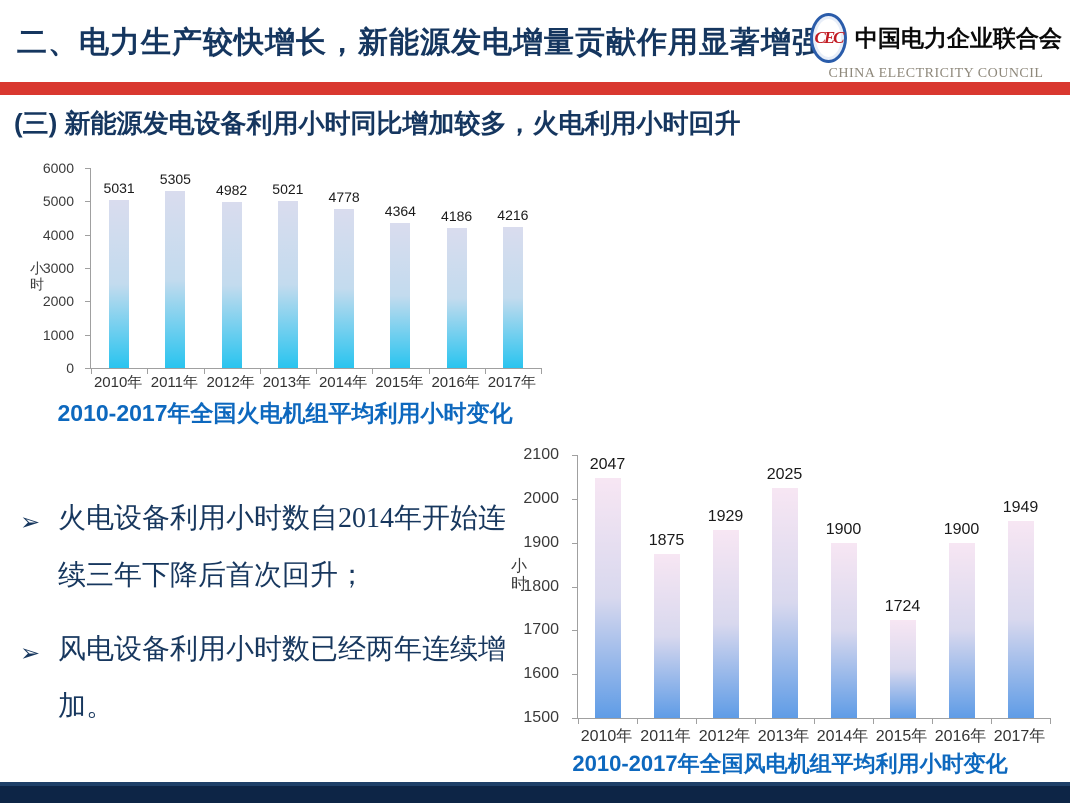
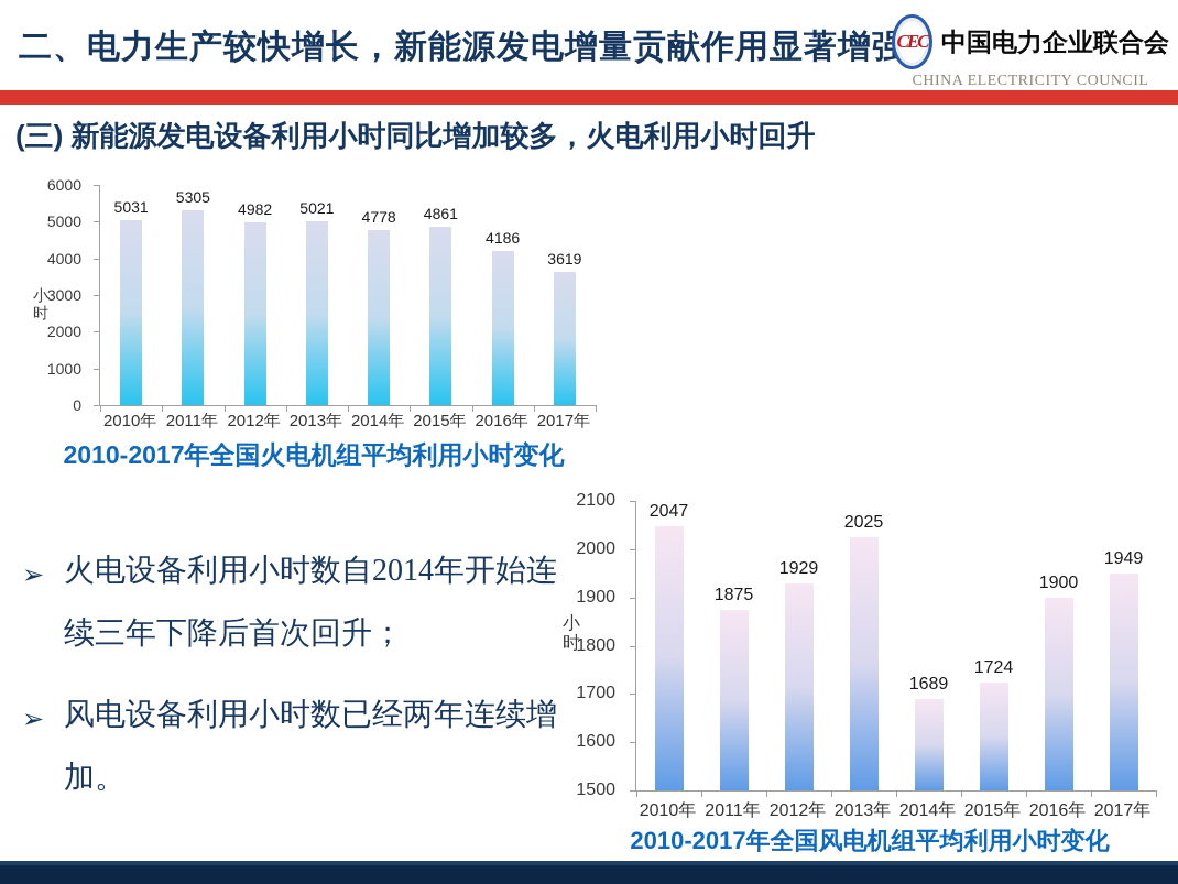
2010-2017年全国火电机组平均利用小时变化/2015年: 4364 -> 4861
2010-2017年全国火电机组平均利用小时变化/2017年: 4216 -> 3619
2010-2017年全国风电机组平均利用小时变化/2014年: 1900 -> 1689
